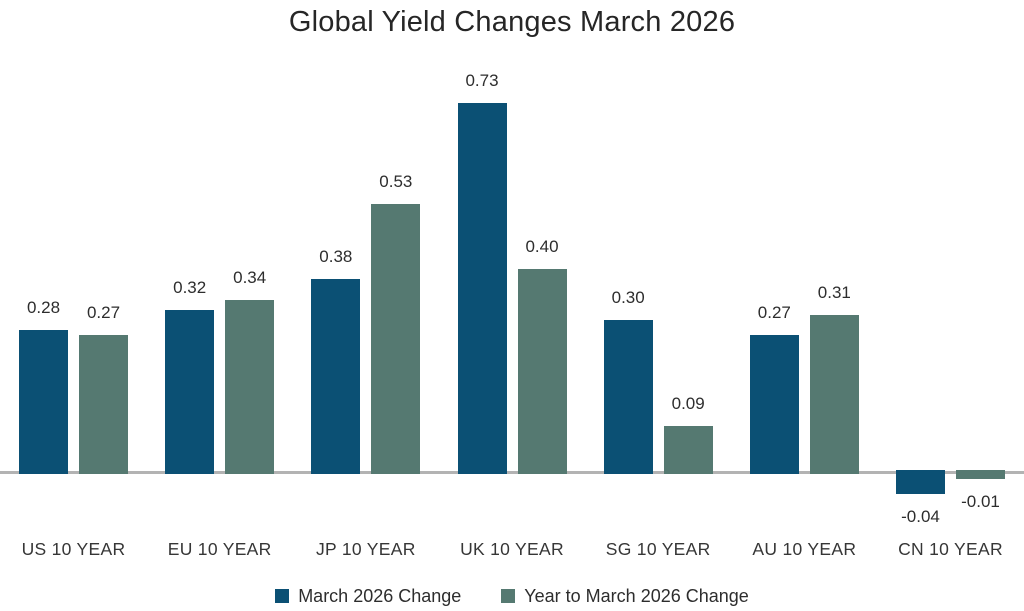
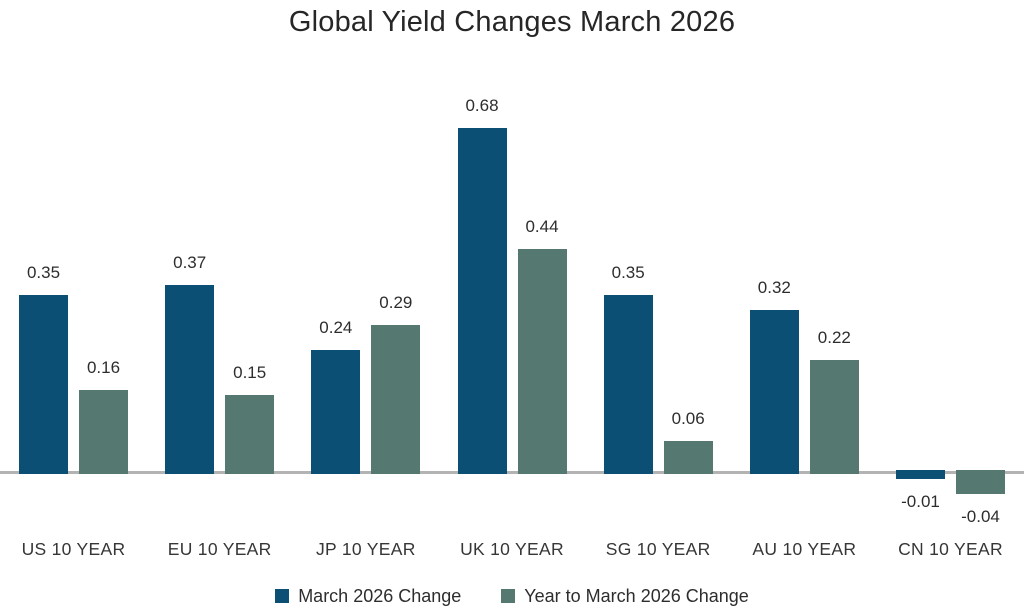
March 2026 Change/US 10 YEAR: 0.28 -> 0.35
Year to March 2026 Change/US 10 YEAR: 0.27 -> 0.16
March 2026 Change/EU 10 YEAR: 0.32 -> 0.37
Year to March 2026 Change/EU 10 YEAR: 0.34 -> 0.15
March 2026 Change/JP 10 YEAR: 0.38 -> 0.24
Year to March 2026 Change/JP 10 YEAR: 0.53 -> 0.29
March 2026 Change/UK 10 YEAR: 0.73 -> 0.68
Year to March 2026 Change/UK 10 YEAR: 0.40 -> 0.44
March 2026 Change/SG 10 YEAR: 0.30 -> 0.35
Year to March 2026 Change/SG 10 YEAR: 0.09 -> 0.06
March 2026 Change/AU 10 YEAR: 0.27 -> 0.32
Year to March 2026 Change/AU 10 YEAR: 0.31 -> 0.22
March 2026 Change/CN 10 YEAR: -0.04 -> -0.01
Year to March 2026 Change/CN 10 YEAR: -0.01 -> -0.04
